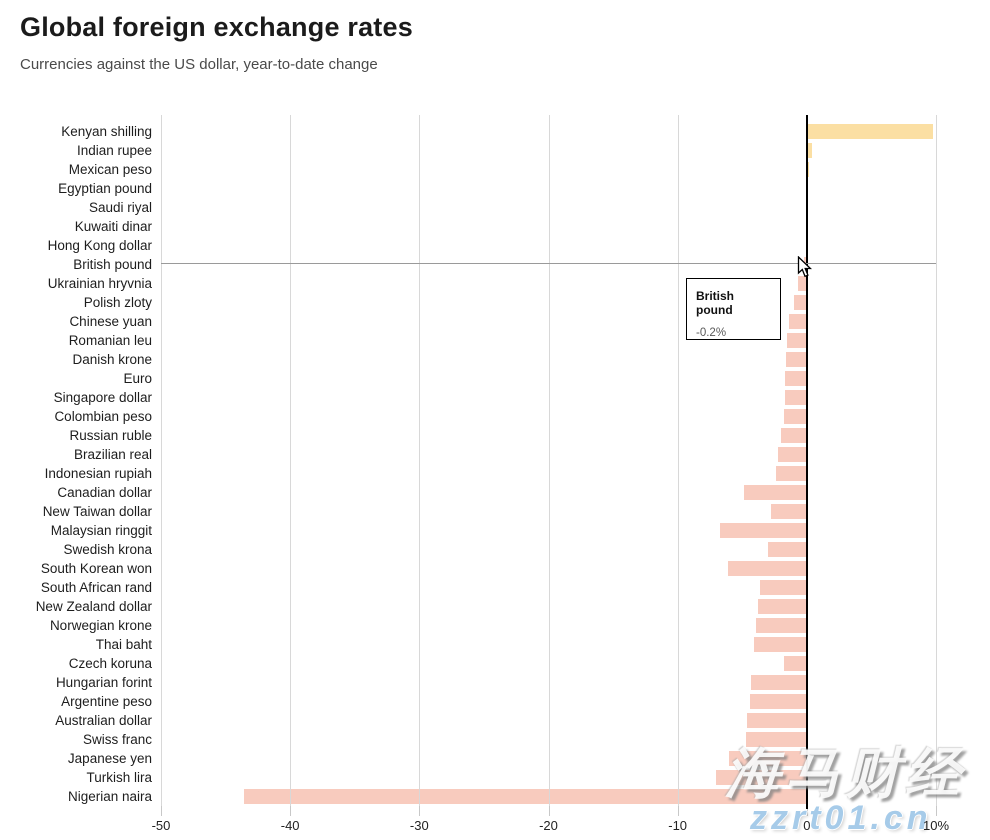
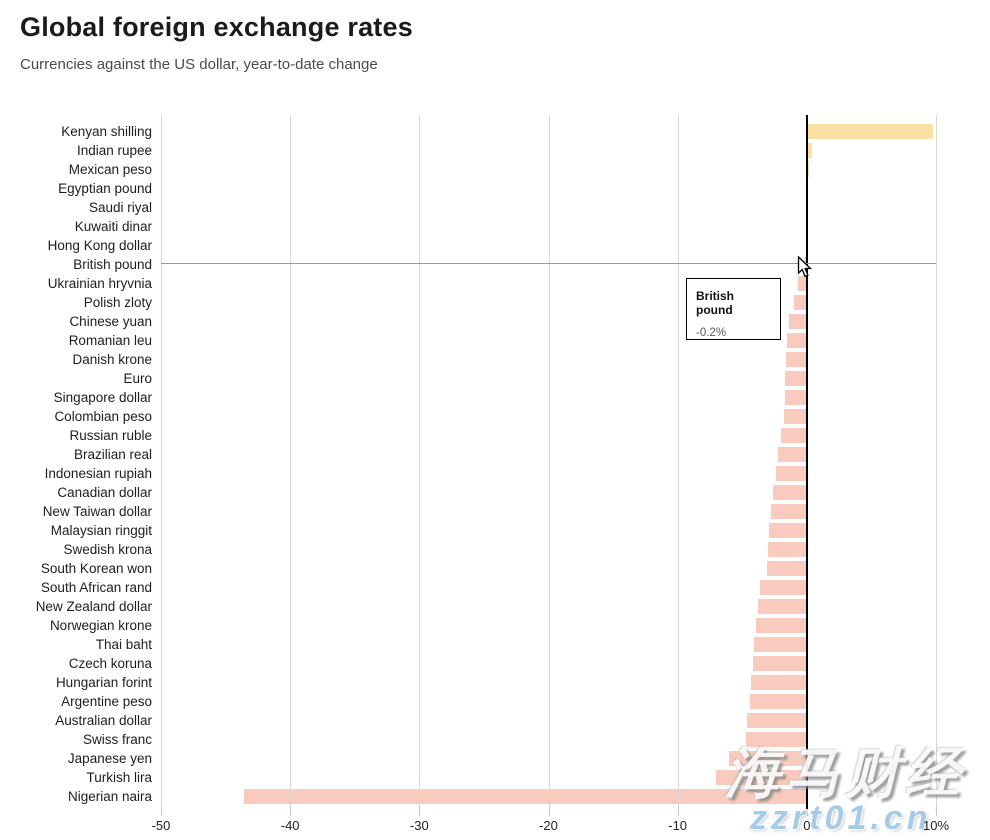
Canadian dollar: -4.9% -> -2.6%
Malaysian ringgit: -6.7% -> -2.9%
South Korean won: -6.1% -> -3.1%
Czech koruna: -1.8% -> -4.2%
